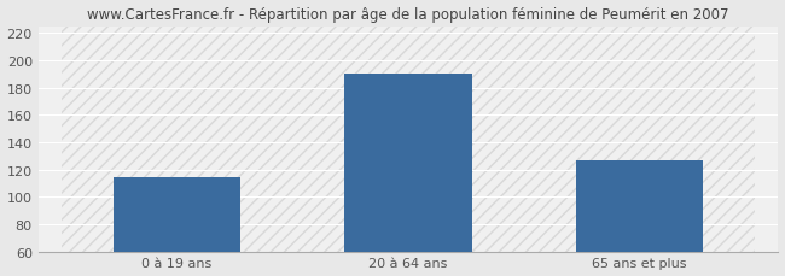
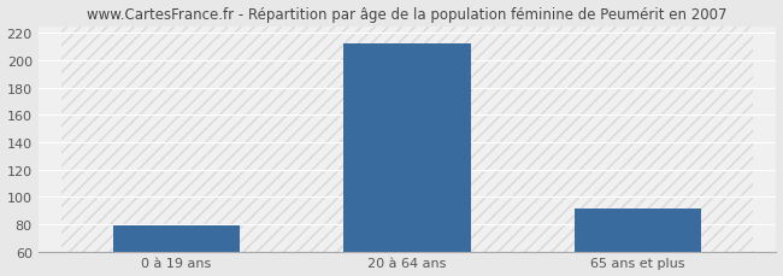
0 à 19 ans: 114 -> 79
20 à 64 ans: 190 -> 212
65 ans et plus: 127 -> 91
